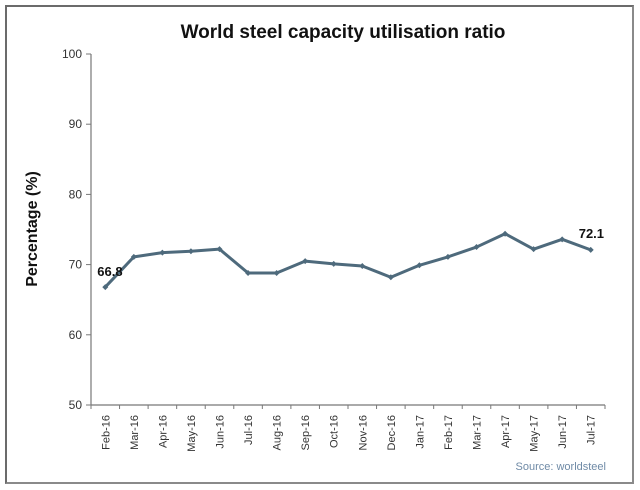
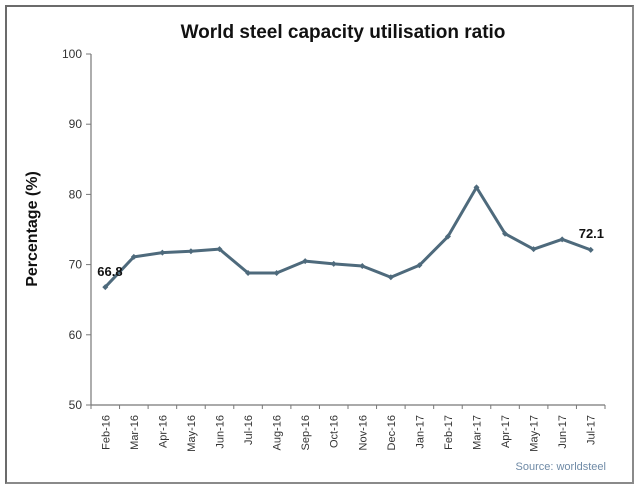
Feb-17: 71 -> 74
Mar-17: 72 -> 81
